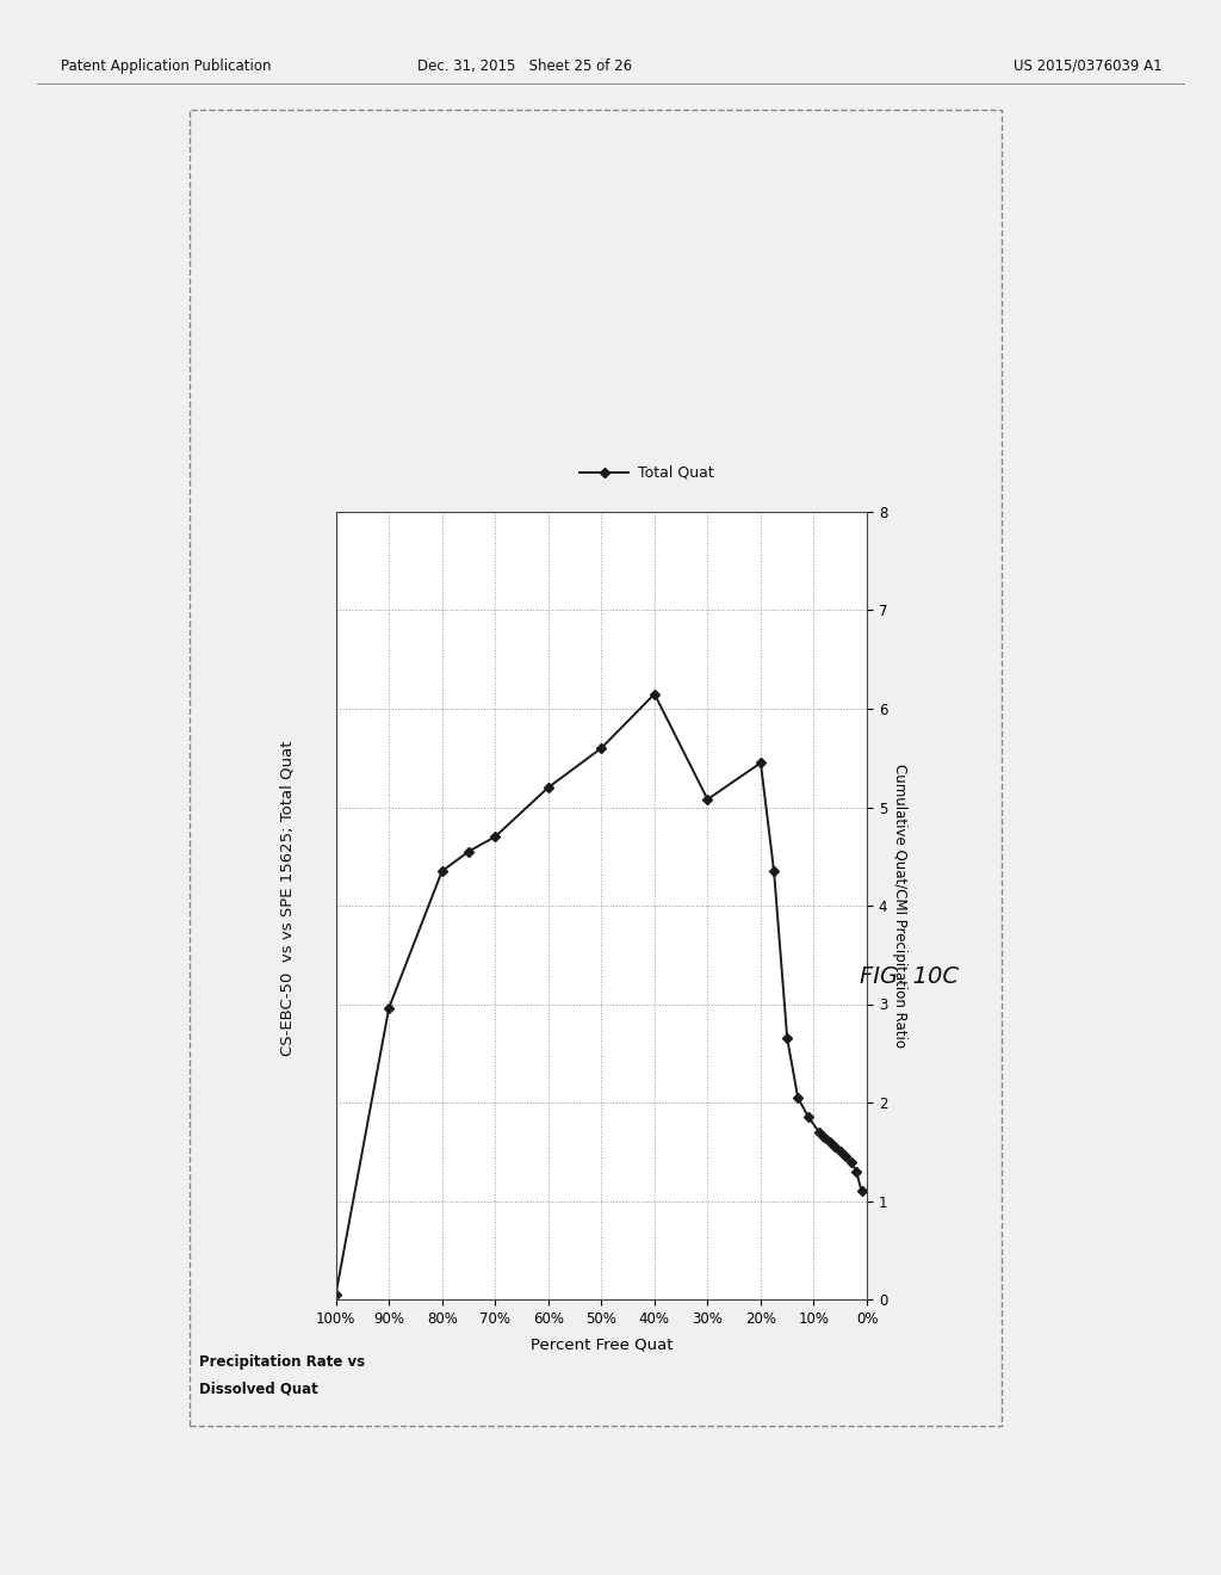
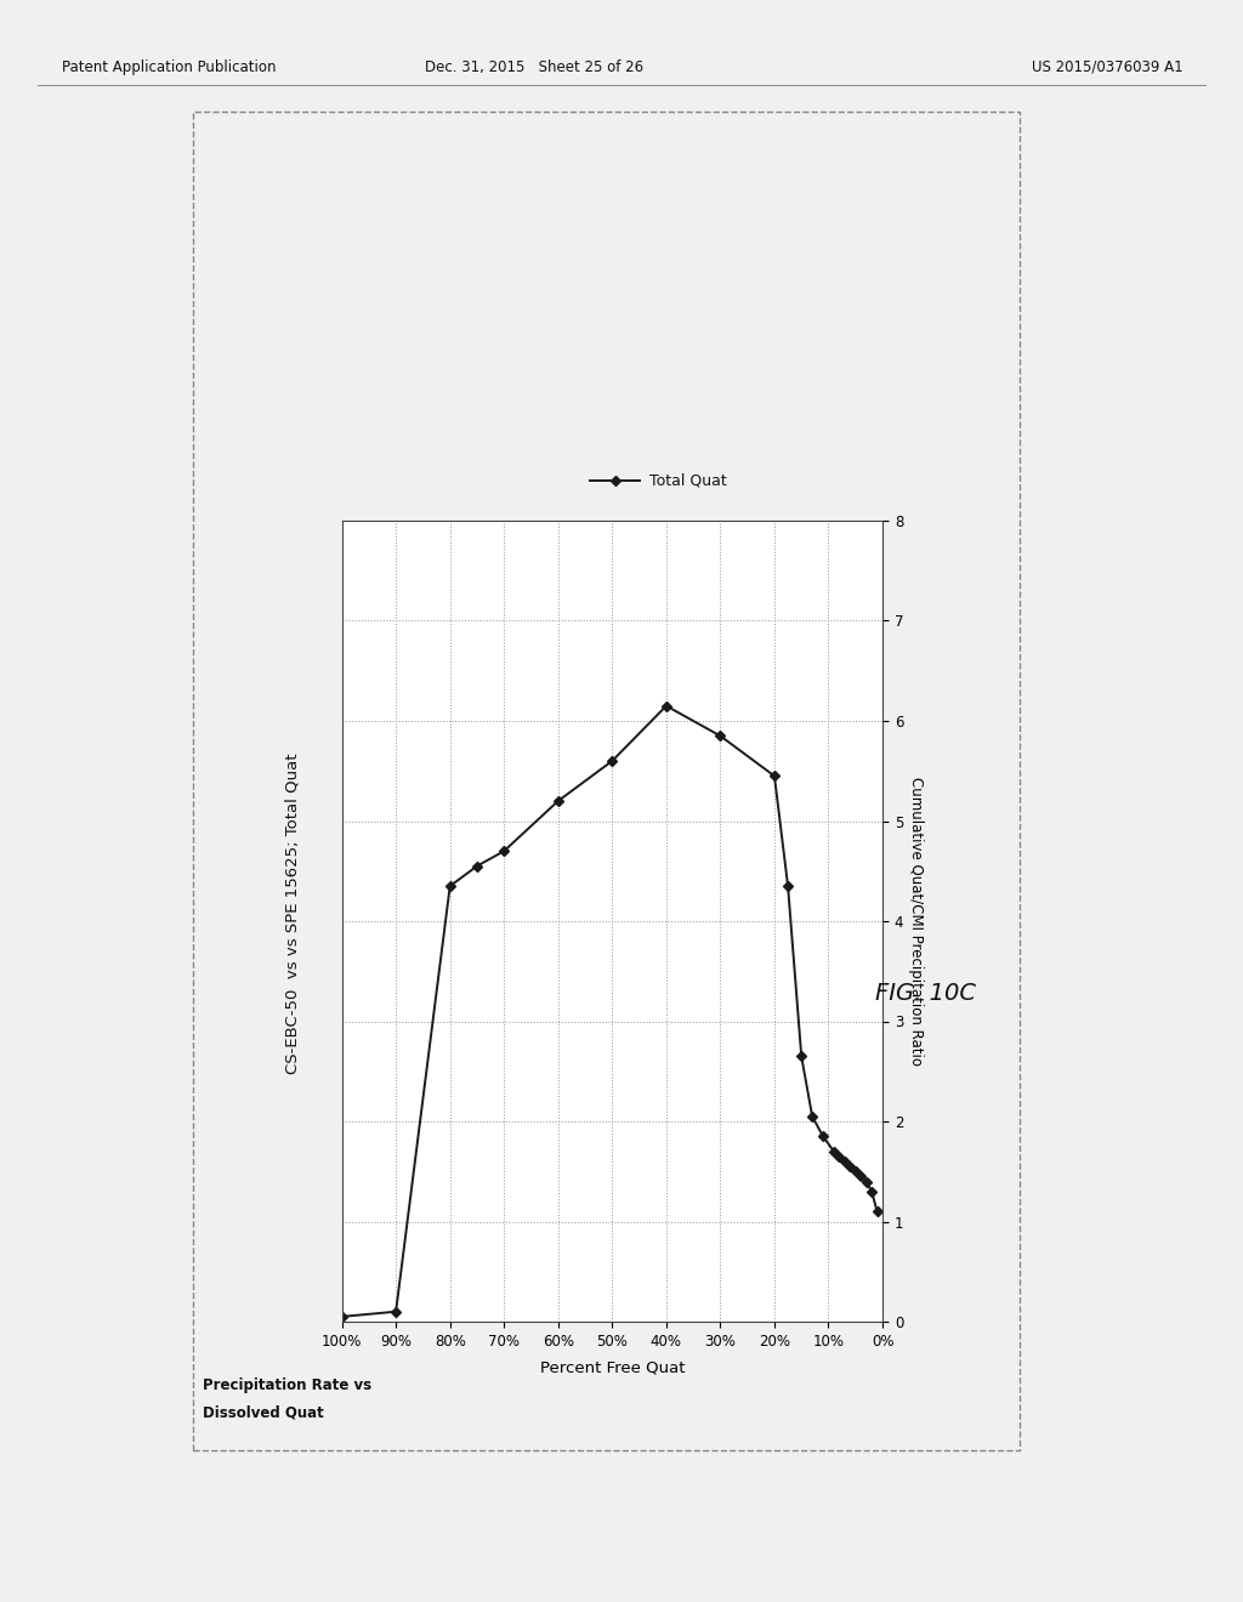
90%: 2.96 -> 0.10
30%: 5.08 -> 5.85
